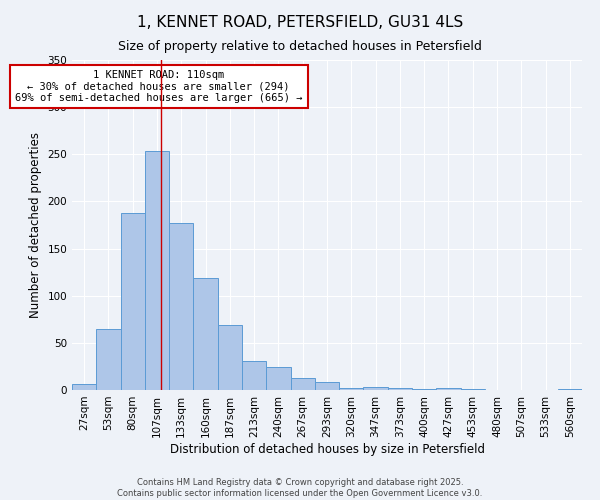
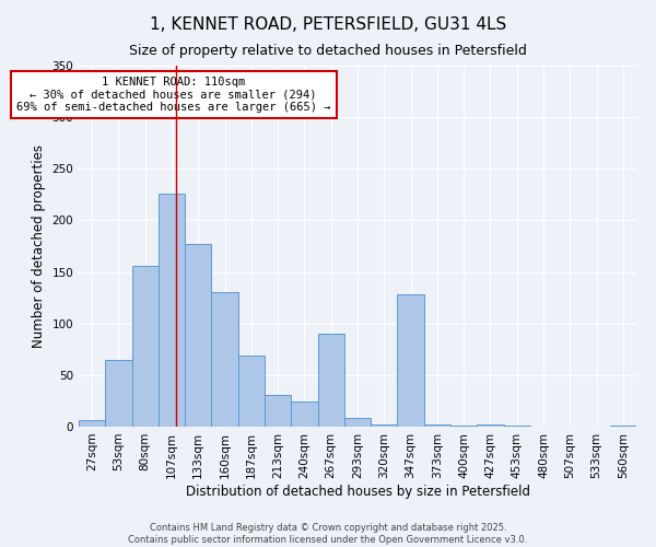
80sqm: 188 -> 156
107sqm: 254 -> 226
160sqm: 119 -> 130
267sqm: 13 -> 90
347sqm: 3 -> 128
